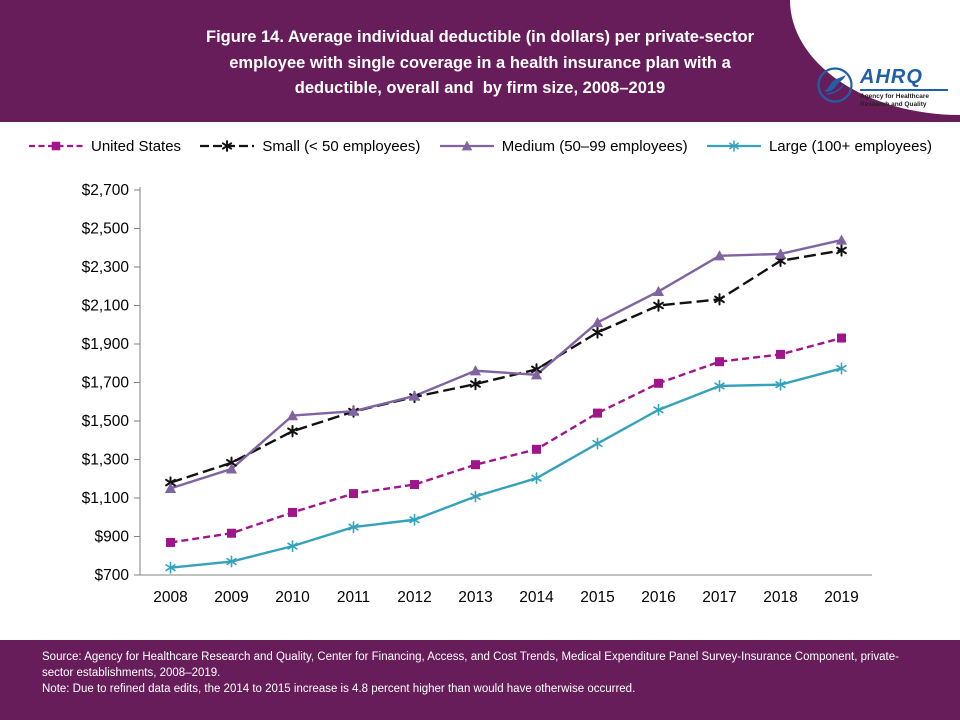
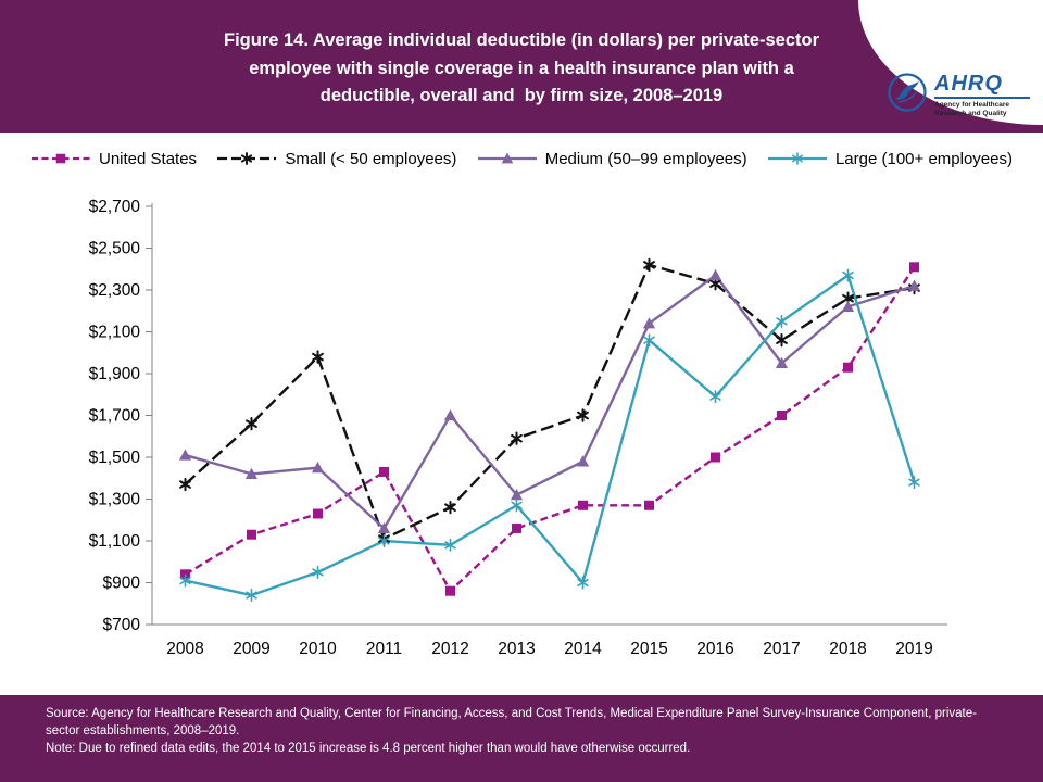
United States/2008: $870 -> $940
Small (< 50 employees)/2008: $1180 -> $1370
Medium (50–99 employees)/2008: $1150 -> $1510
Large (100+ employees)/2008: $740 -> $910
United States/2009: $920 -> $1130
Small (< 50 employees)/2009: $1280 -> $1660
Medium (50–99 employees)/2009: $1250 -> $1420
Large (100+ employees)/2009: $770 -> $840
United States/2010: $1020 -> $1230
Small (< 50 employees)/2010: $1450 -> $1980
Medium (50–99 employees)/2010: $1530 -> $1450
Large (100+ employees)/2010: $850 -> $950
United States/2011: $1120 -> $1430
Small (< 50 employees)/2011: $1550 -> $1110
Medium (50–99 employees)/2011: $1550 -> $1160
Large (100+ employees)/2011: $950 -> $1100
United States/2012: $1170 -> $860
Small (< 50 employees)/2012: $1620 -> $1260
Medium (50–99 employees)/2012: $1630 -> $1700
Large (100+ employees)/2012: $990 -> $1080
United States/2013: $1270 -> $1160
Small (< 50 employees)/2013: $1690 -> $1590
Medium (50–99 employees)/2013: $1760 -> $1320
Large (100+ employees)/2013: $1110 -> $1270
United States/2014: $1350 -> $1270
Small (< 50 employees)/2014: $1770 -> $1700
Medium (50–99 employees)/2014: $1740 -> $1480
Large (100+ employees)/2014: $1200 -> $900
United States/2015: $1540 -> $1270
Small (< 50 employees)/2015: $1960 -> $2420
Medium (50–99 employees)/2015: $2010 -> $2140
Large (100+ employees)/2015: $1380 -> $2060
United States/2016: $1700 -> $1500
Small (< 50 employees)/2016: $2100 -> $2330
Medium (50–99 employees)/2016: $2170 -> $2370
Large (100+ employees)/2016: $1560 -> $1790
United States/2017: $1810 -> $1700
Small (< 50 employees)/2017: $2130 -> $2060
Medium (50–99 employees)/2017: $2360 -> $1950
Large (100+ employees)/2017: $1680 -> $2150
United States/2018: $1850 -> $1930
Small (< 50 employees)/2018: $2330 -> $2260
Medium (50–99 employees)/2018: $2370 -> $2220
Large (100+ employees)/2018: $1690 -> $2370
United States/2019: $1930 -> $2410
Small (< 50 employees)/2019: $2390 -> $2310
Medium (50–99 employees)/2019: $2440 -> $2320
Large (100+ employees)/2019: $1770 -> $1380
